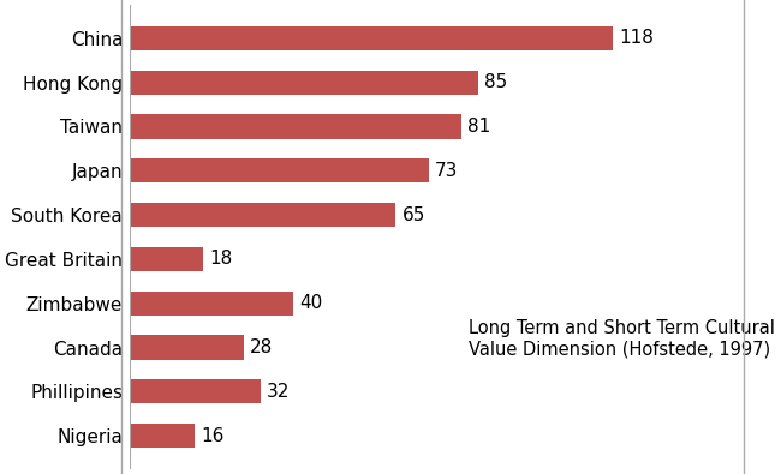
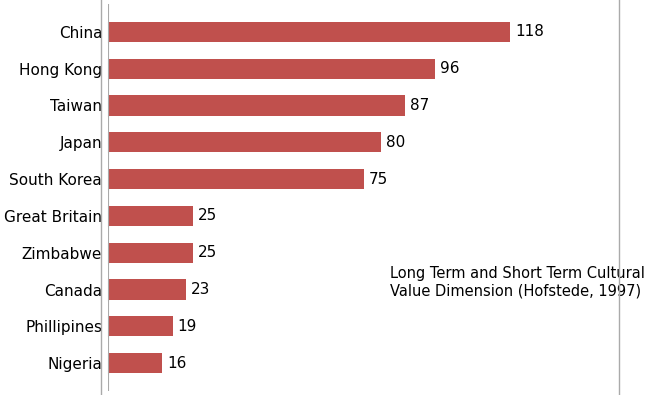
Hong Kong: 85 -> 96
Taiwan: 81 -> 87
Japan: 73 -> 80
South Korea: 65 -> 75
Great Britain: 18 -> 25
Zimbabwe: 40 -> 25
Canada: 28 -> 23
Phillipines: 32 -> 19
